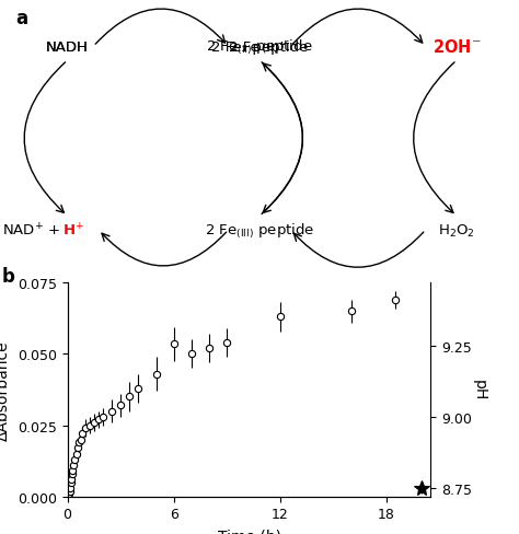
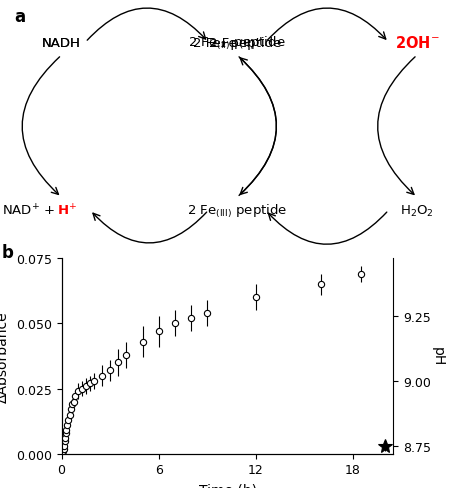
6: 0.0535 -> 0.0470
12: 0.0630 -> 0.0600
